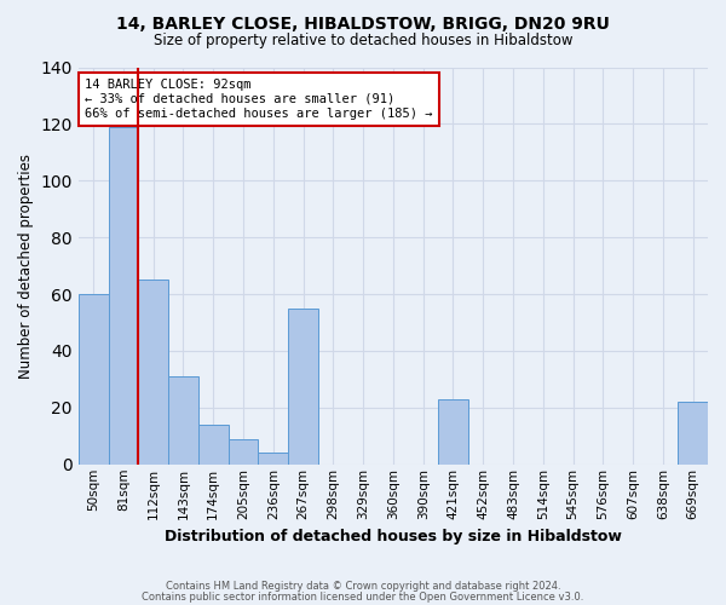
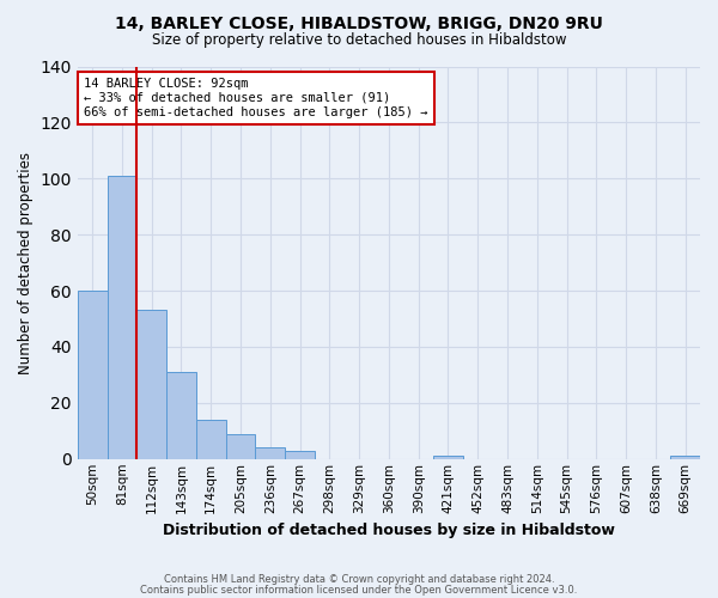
81sqm: 119 -> 101
112sqm: 65 -> 53
267sqm: 55 -> 3
421sqm: 23 -> 1
669sqm: 22 -> 1
